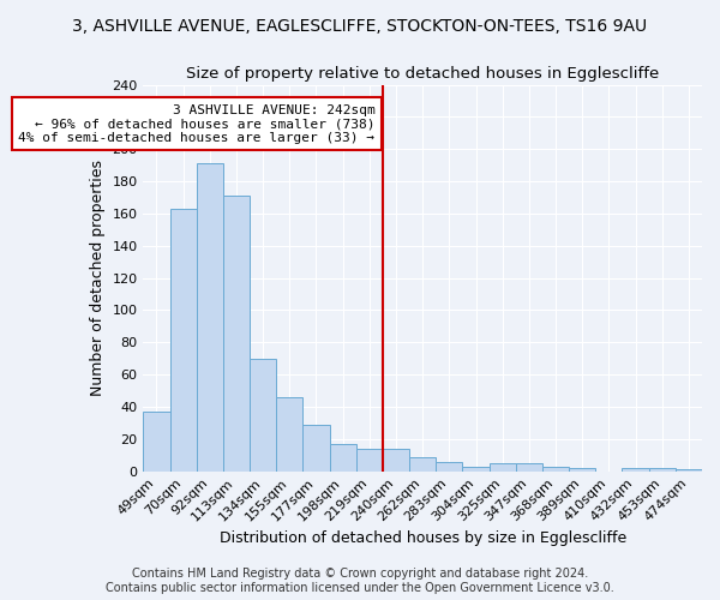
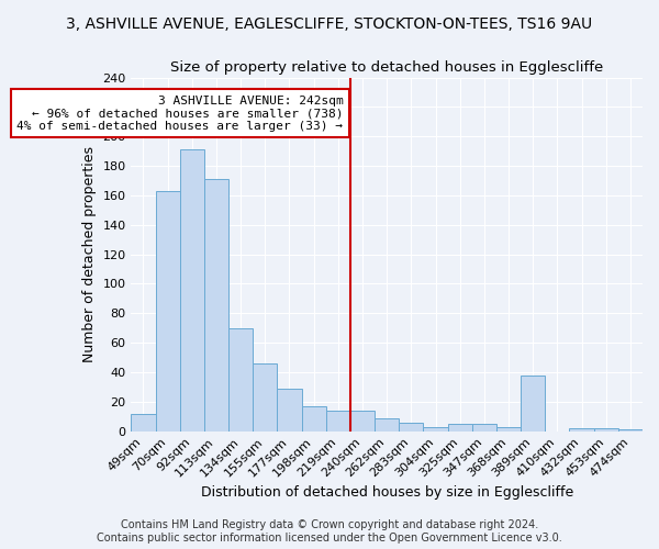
49sqm: 37 -> 12
389sqm: 2 -> 38
